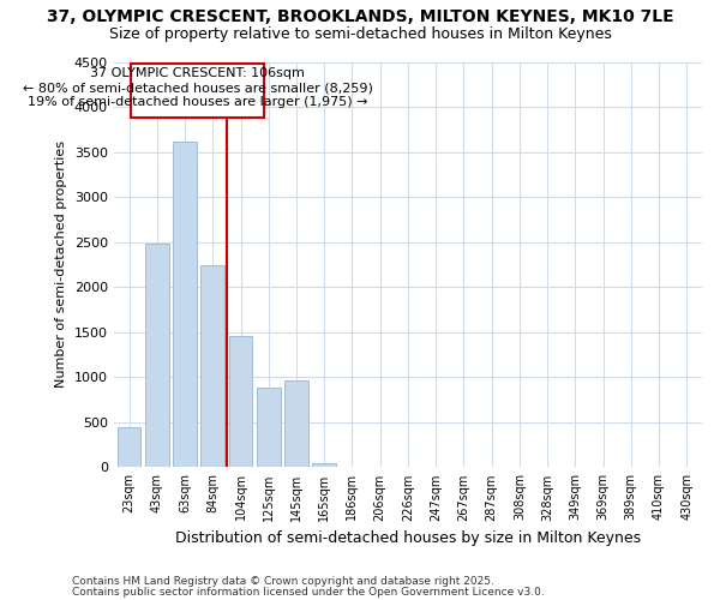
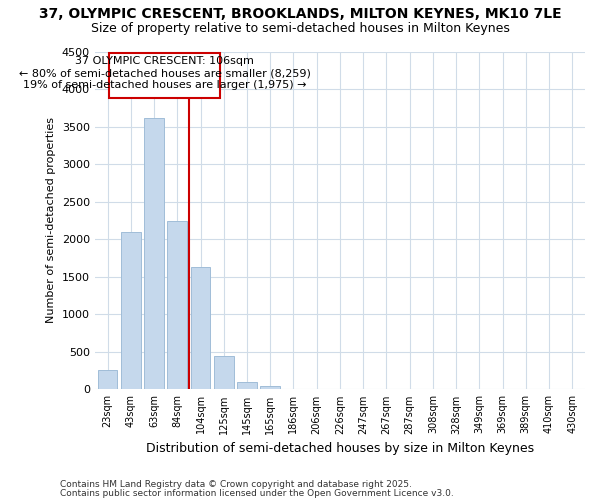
23sqm: 440 -> 260
43sqm: 2480 -> 2100
104sqm: 1460 -> 1630
125sqm: 880 -> 450
145sqm: 960 -> 100
